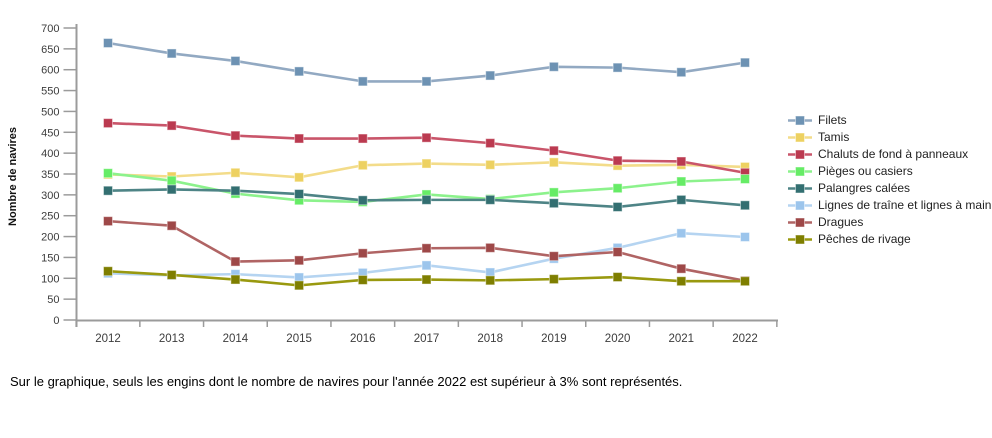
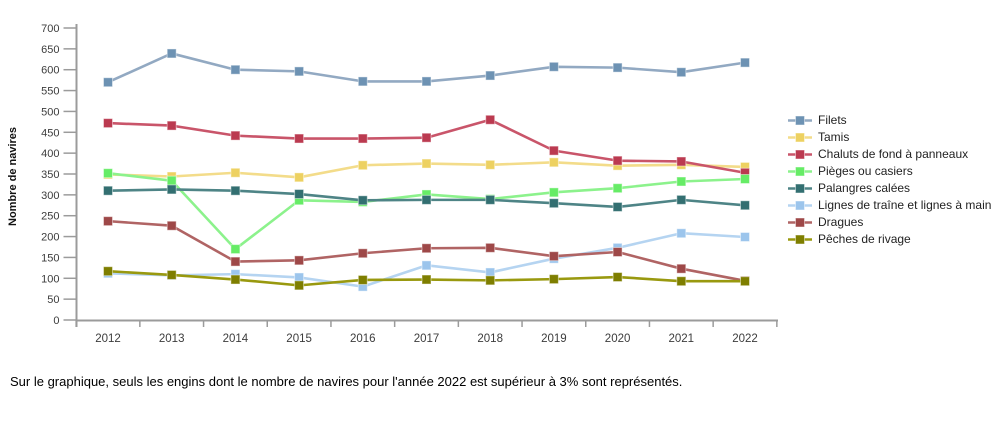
Filets/2012: 660 -> 570
Filets/2014: 620 -> 600
Pièges ou casiers/2014: 300 -> 170
Lignes de traîne et lignes à main/2016: 110 -> 80
Chaluts de fond à panneaux/2018: 420 -> 480
